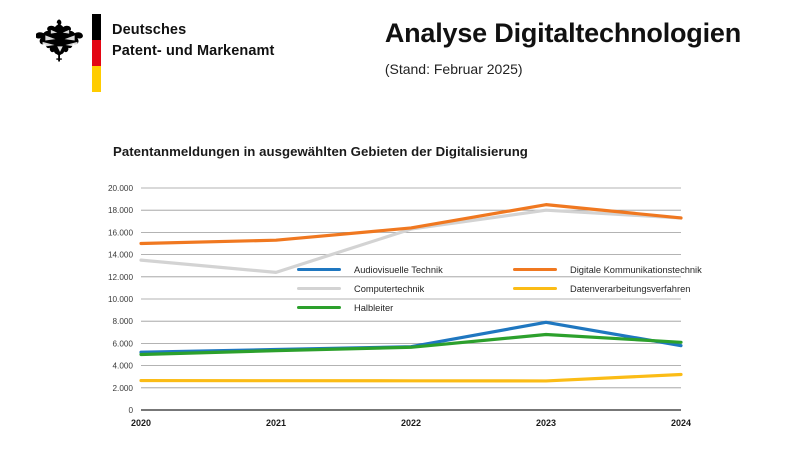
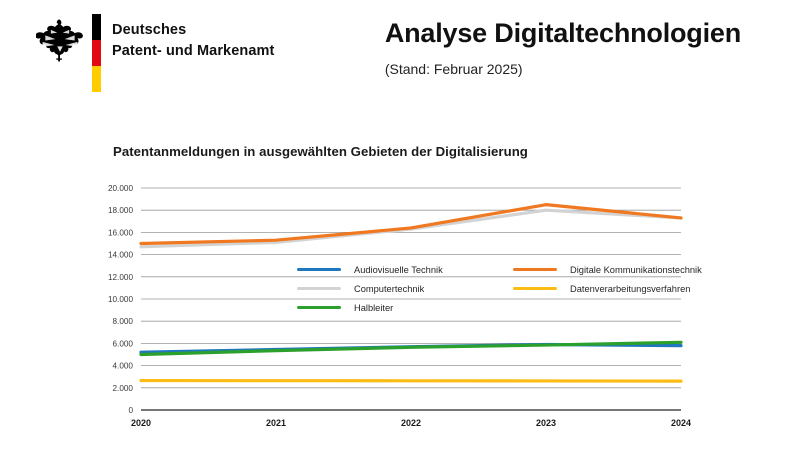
Computertechnik/2020: 13500 -> 14700
Computertechnik/2021: 12400 -> 15100
Audiovisuelle Technik/2023: 7900 -> 5900
Halbleiter/2023: 6800 -> 5800
Datenverarbeitungsverfahren/2024: 3200 -> 2600
